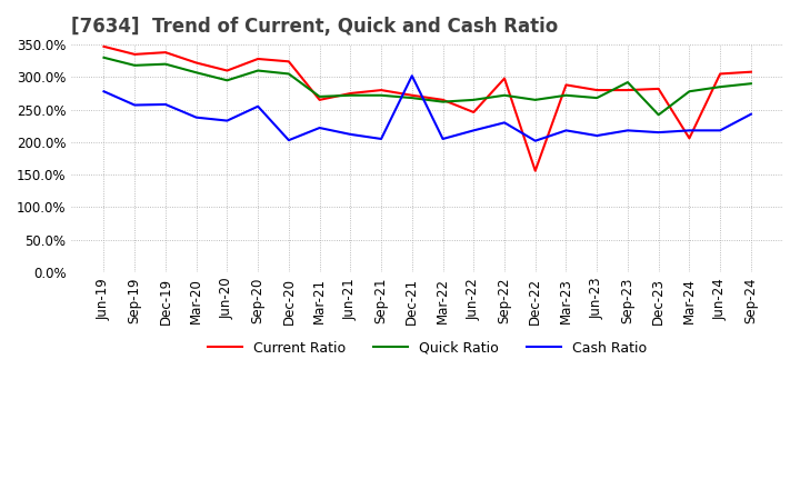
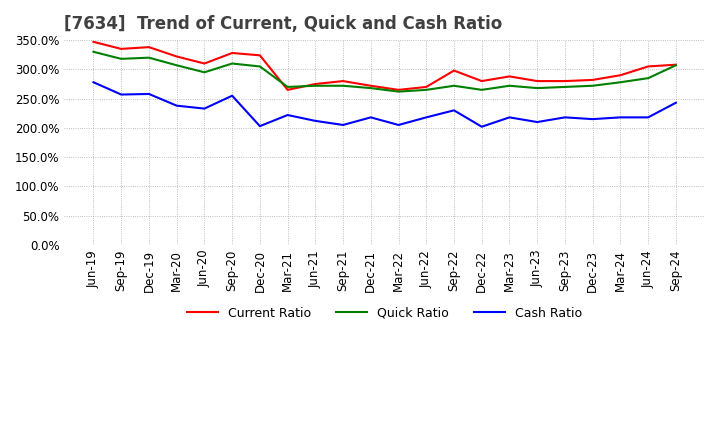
Cash Ratio/Dec-21: 302% -> 218%
Current Ratio/Jun-22: 246% -> 270%
Current Ratio/Dec-22: 156% -> 280%
Quick Ratio/Sep-23: 292% -> 270%
Quick Ratio/Dec-23: 242% -> 272%
Current Ratio/Mar-24: 206% -> 290%
Quick Ratio/Sep-24: 290% -> 307%
